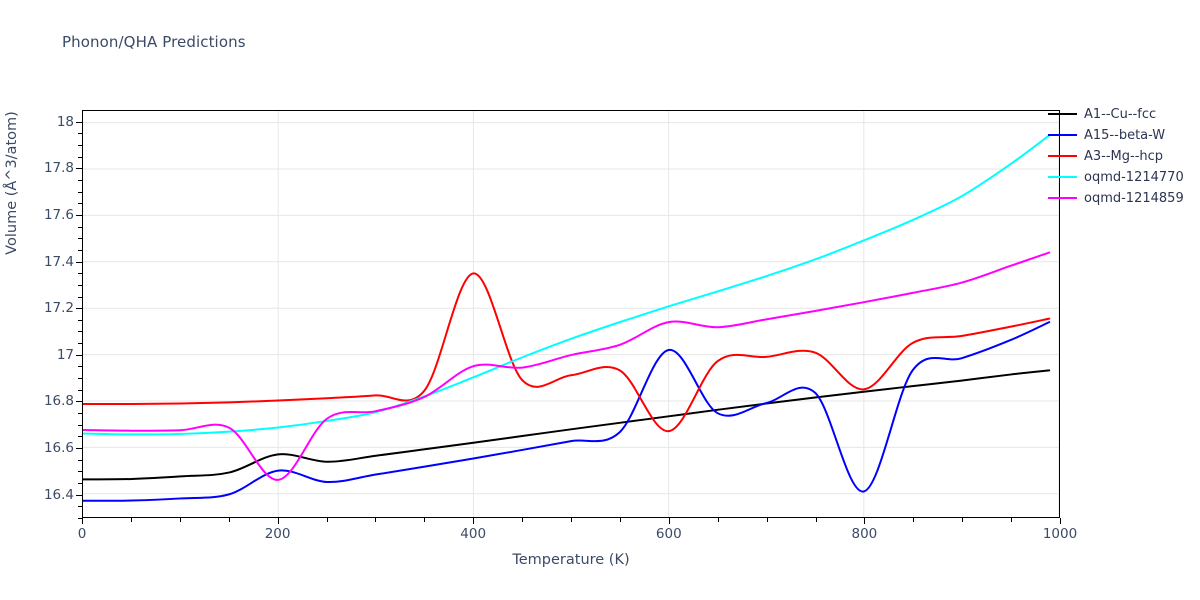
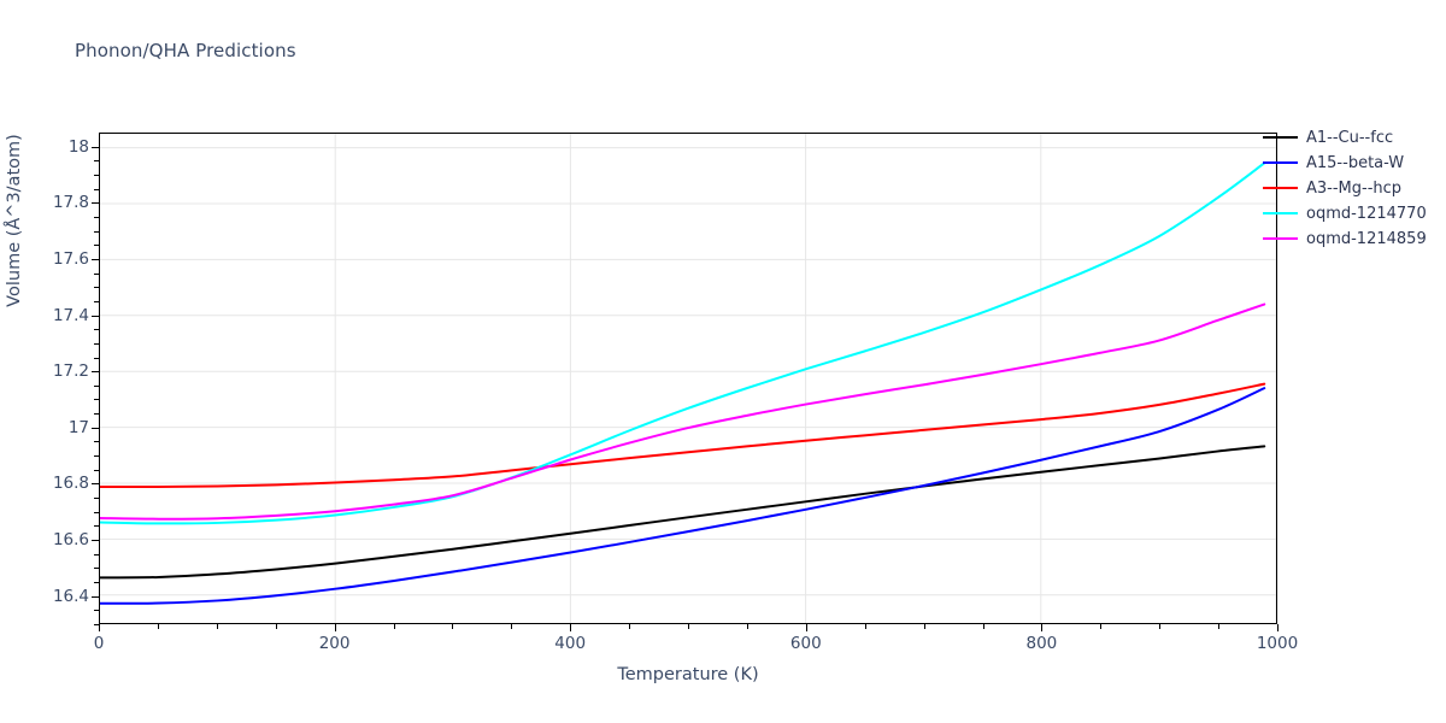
A1--Cu--fcc/200: 16.57 -> 16.51
A15--beta-W/200: 16.50 -> 16.42
oqmd-1214859/200: 16.46 -> 16.70
A3--Mg--hcp/400: 17.35 -> 16.87
oqmd-1214859/400: 16.95 -> 16.88
A15--beta-W/600: 17.02 -> 16.71
A3--Mg--hcp/600: 16.67 -> 16.95
oqmd-1214859/600: 17.14 -> 17.08
A15--beta-W/800: 16.41 -> 16.88
A3--Mg--hcp/800: 16.85 -> 17.03
